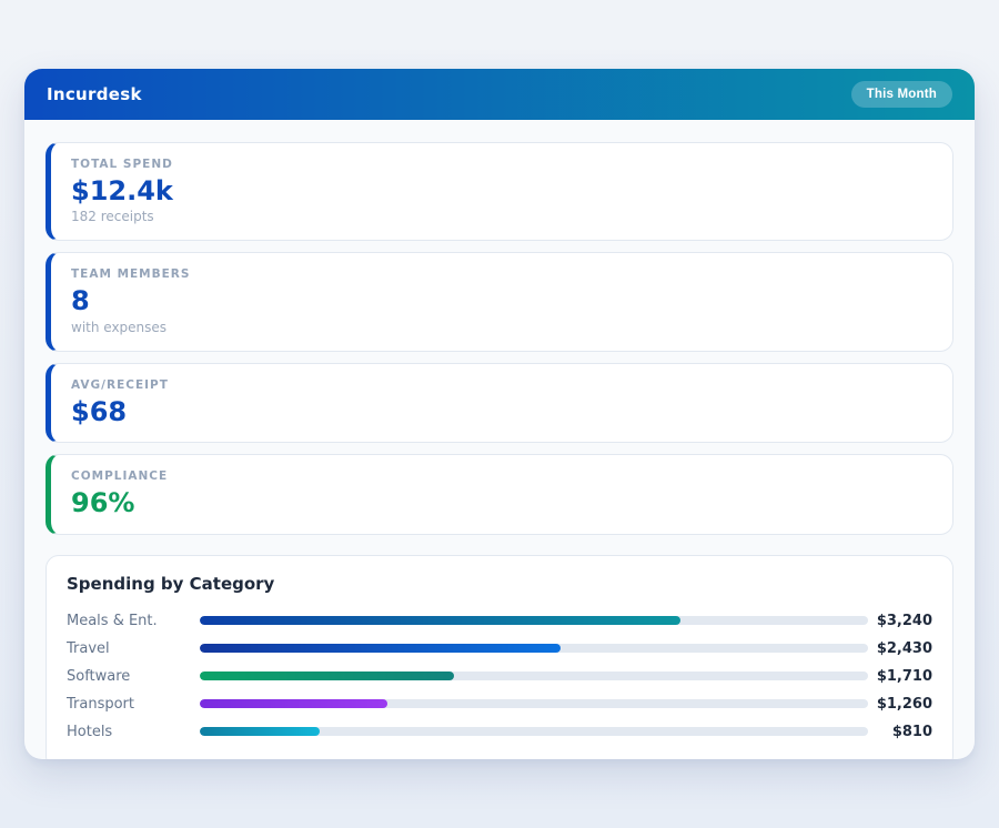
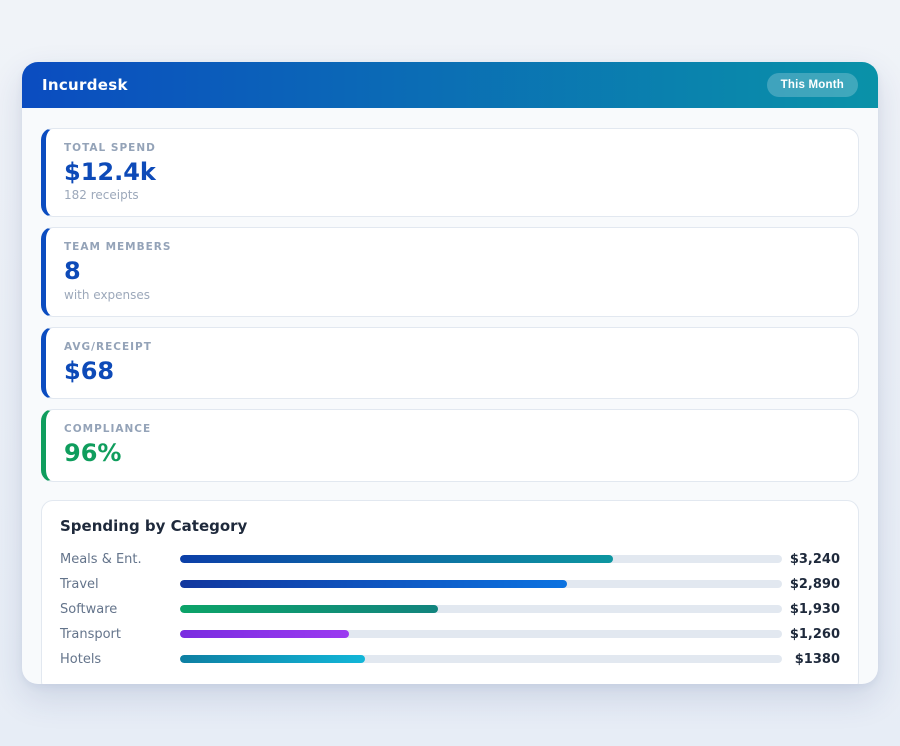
Travel: $2,430 -> $2,890
Software: $1,710 -> $1,930
Hotels: $810 -> $1380
